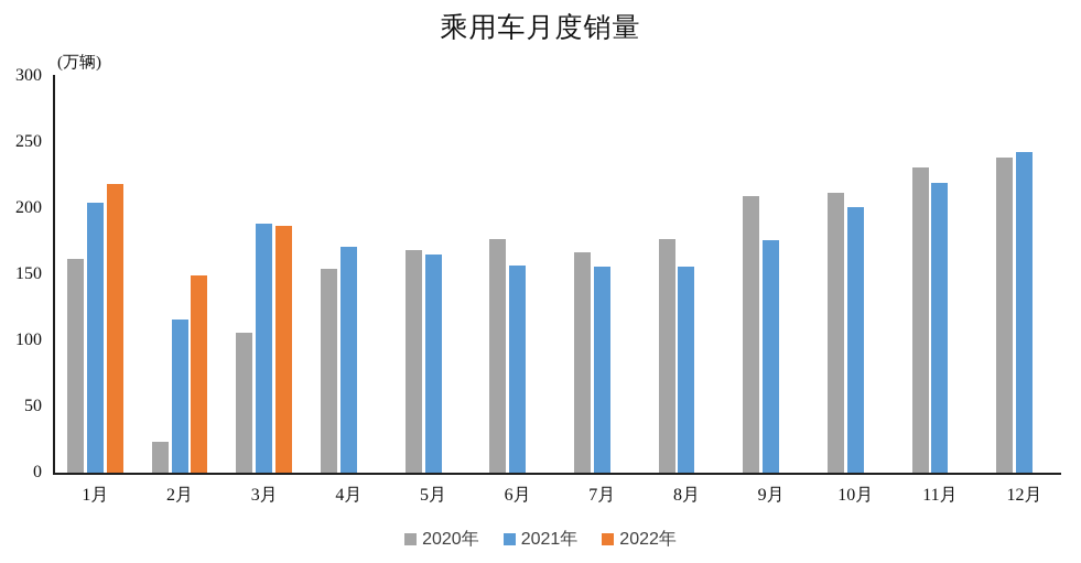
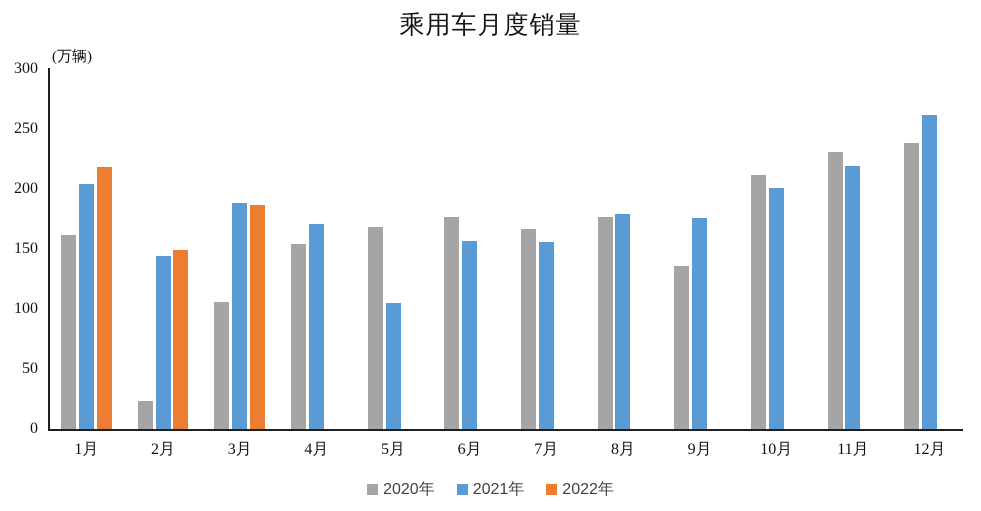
2021年/2月: 116 -> 144
2021年/5月: 165 -> 105
2021年/8月: 156 -> 179
2020年/9月: 209 -> 136
2021年/12月: 242 -> 262
